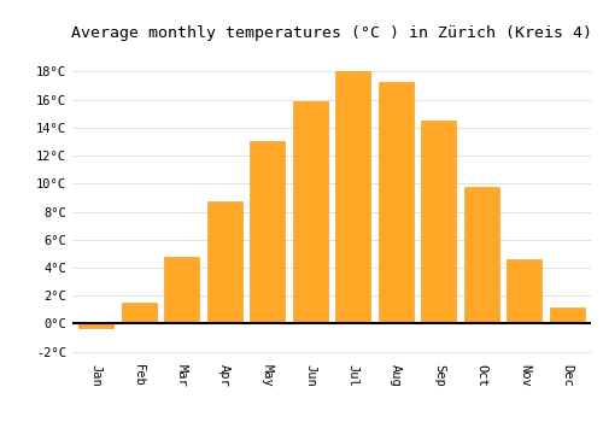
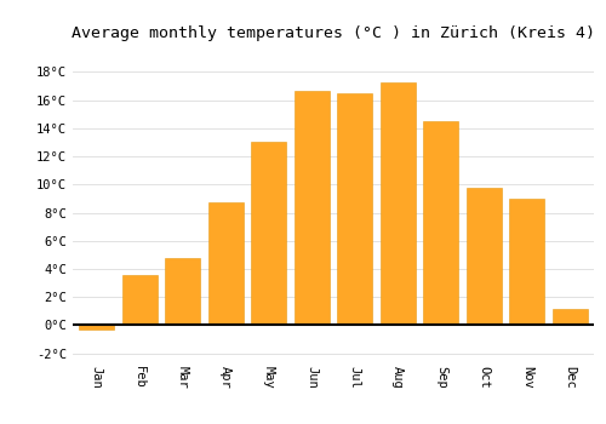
Feb: 1.5°C -> 3.6°C
Jun: 15.9°C -> 16.7°C
Jul: 18.0°C -> 16.5°C
Nov: 4.6°C -> 9.0°C
